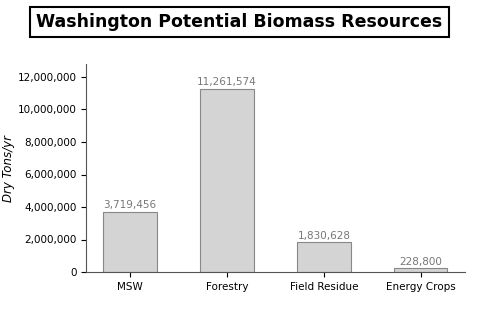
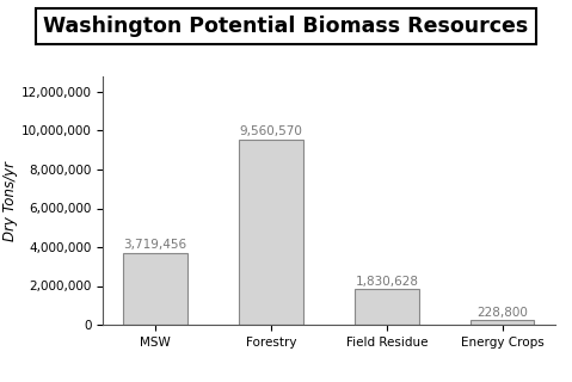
Forestry: 11,261,574 -> 9,560,570
